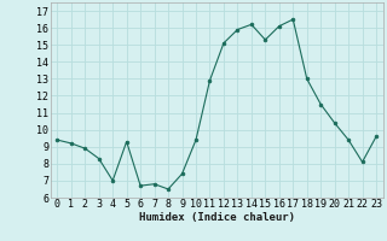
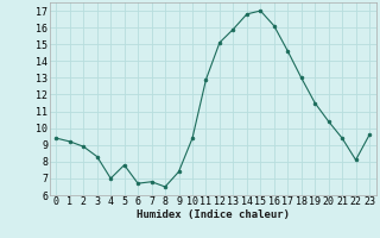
5: 9.3 -> 7.8
14: 16.2 -> 16.8
15: 15.3 -> 17.0
17: 16.5 -> 14.6
